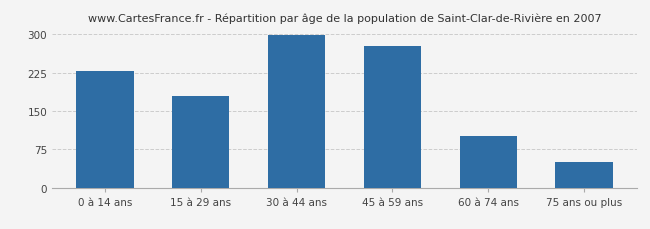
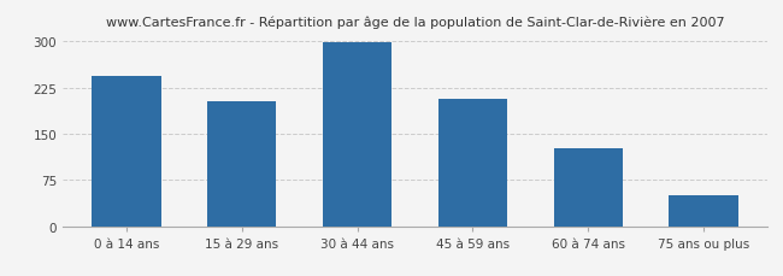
0 à 14 ans: 228 -> 244
15 à 29 ans: 180 -> 202
45 à 59 ans: 278 -> 206
60 à 74 ans: 100 -> 126
